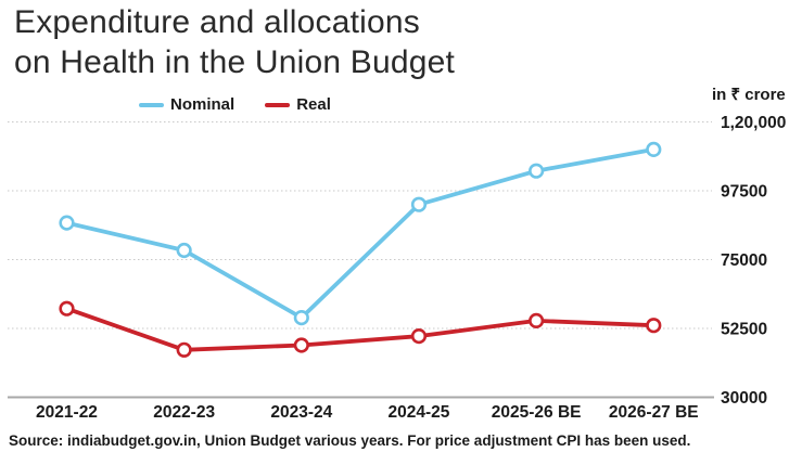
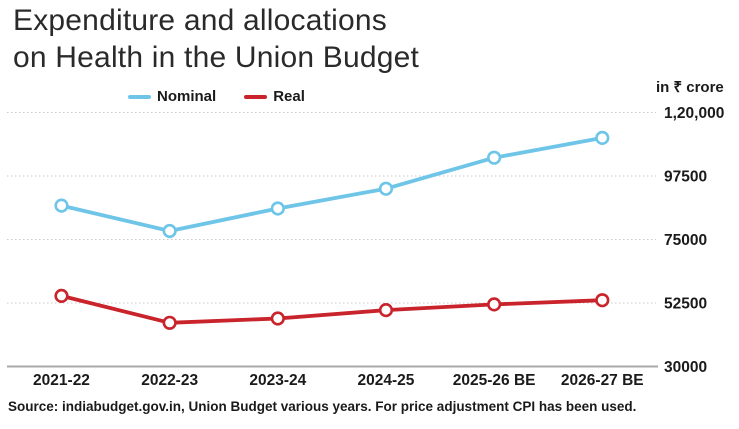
Real/2021-22: 59000 -> 55000
Nominal/2023-24: 56000 -> 86000
Real/2025-26 BE: 55000 -> 52000
